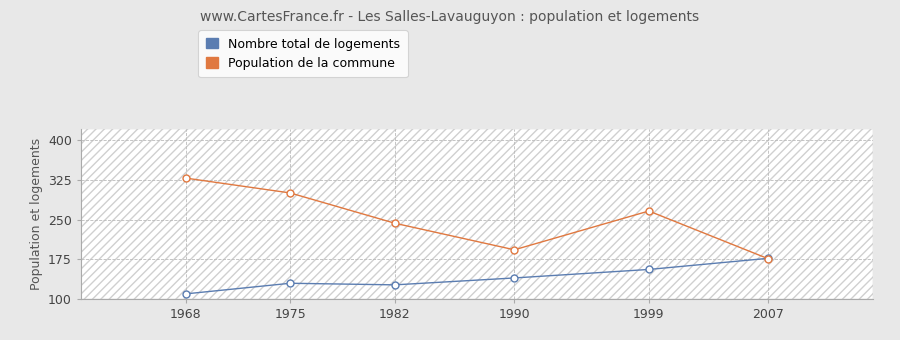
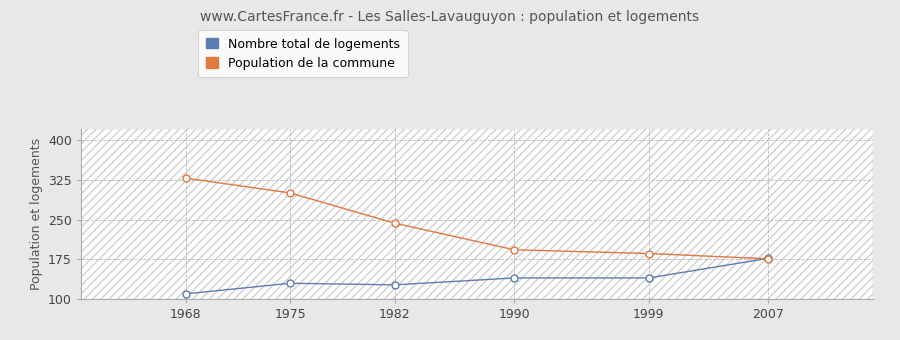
Nombre total de logements/1999: 156 -> 140
Population de la commune/1999: 266 -> 186
